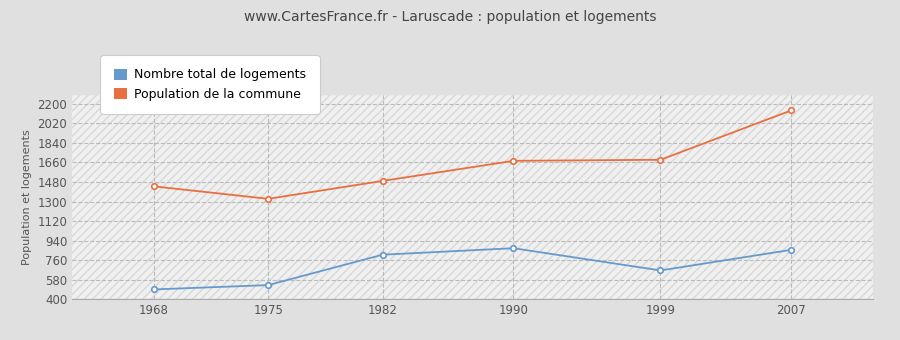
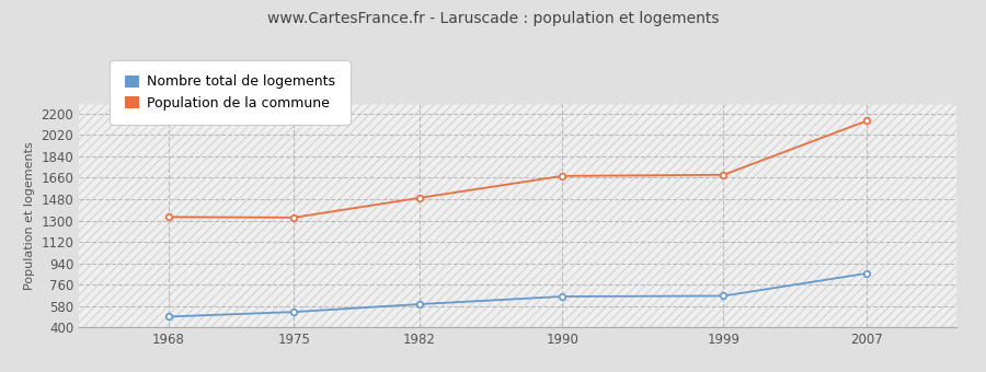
Population de la commune/1968: 1440 -> 1330
Nombre total de logements/1982: 810 -> 600
Nombre total de logements/1990: 870 -> 660
